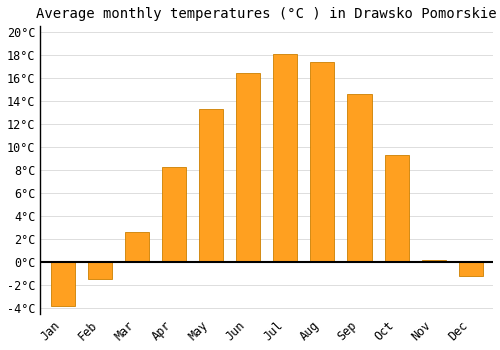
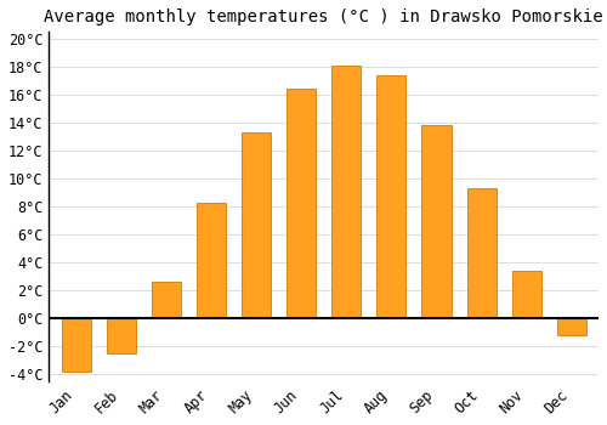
Feb: -1.5°C -> -2.5°C
Sep: 14.6°C -> 13.8°C
Nov: 0.2°C -> 3.4°C
